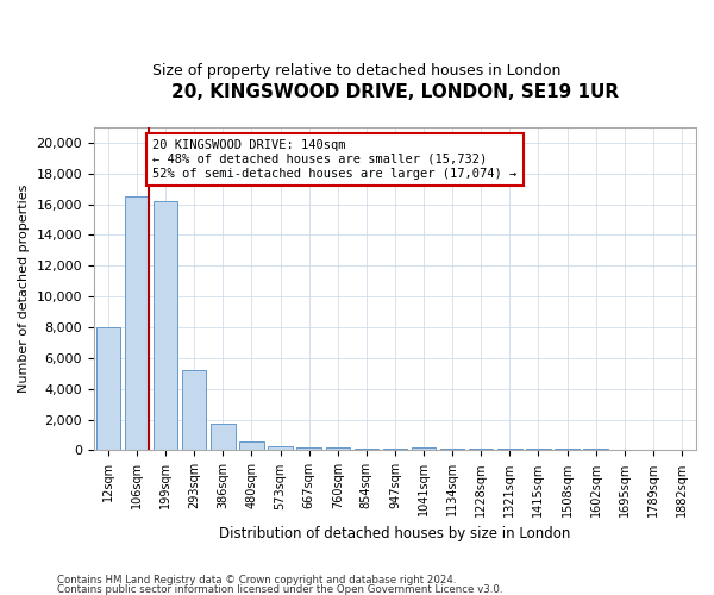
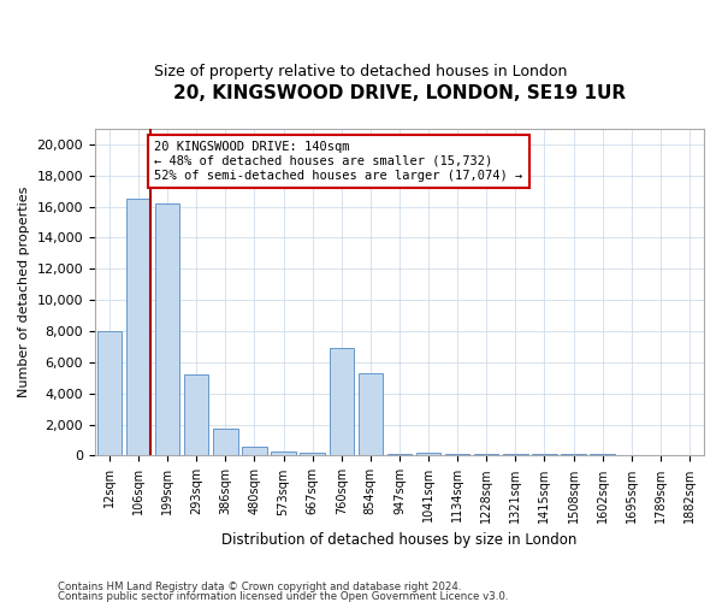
760sqm: 200 -> 6,900
854sqm: 200 -> 5,300
